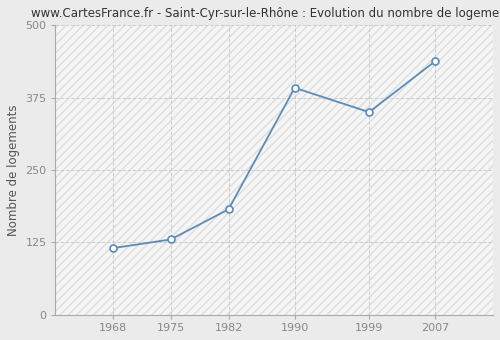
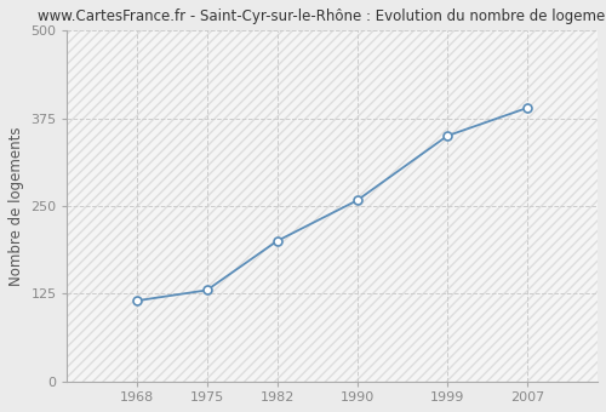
1982: 182 -> 200
1990: 392 -> 258
2007: 438 -> 390
